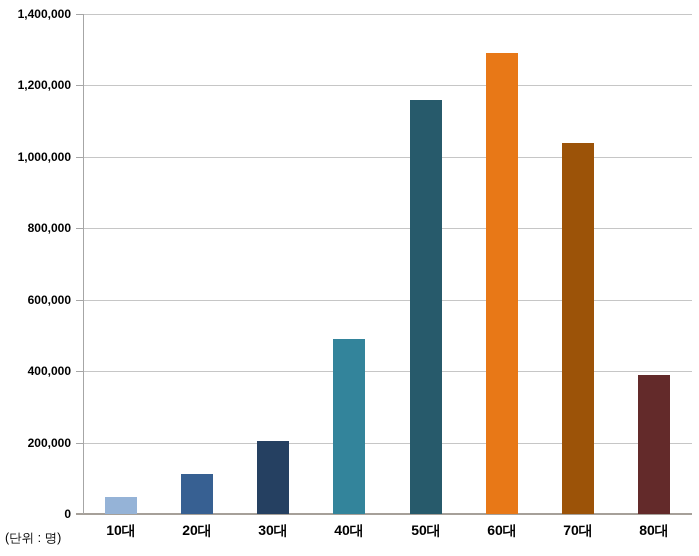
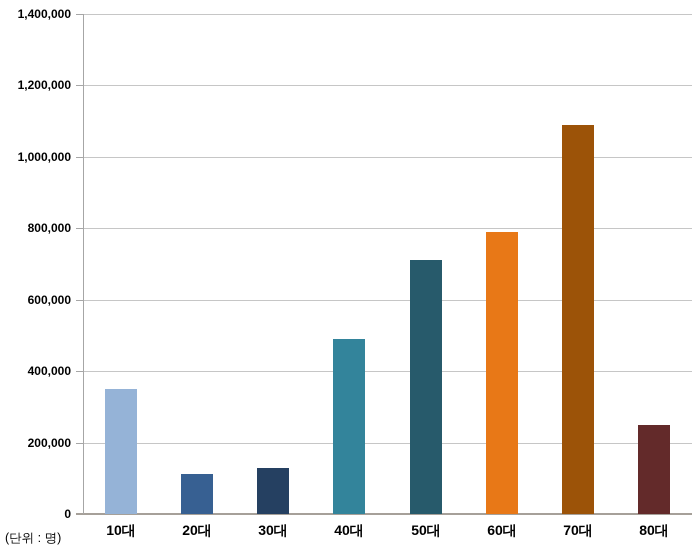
10대: 50000 -> 350000
30대: 200000 -> 130000
50대: 1160000 -> 710000
60대: 1290000 -> 790000
70대: 1040000 -> 1090000
80대: 390000 -> 250000
